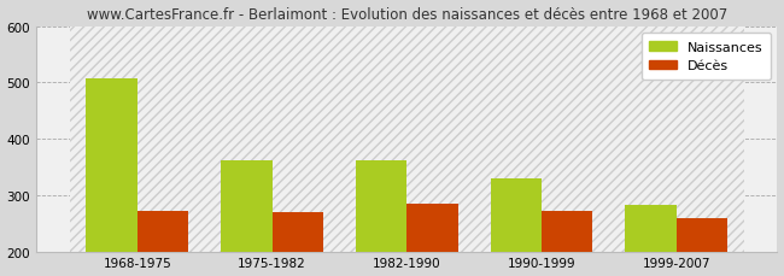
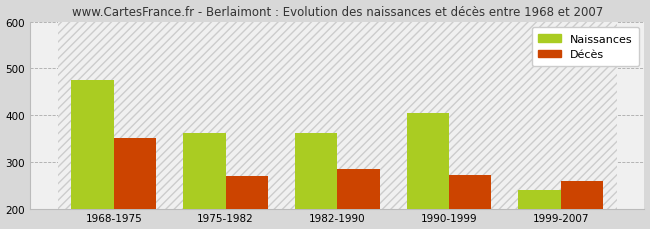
Naissances/1968-1975: 508 -> 475
Décès/1968-1975: 272 -> 350
Naissances/1990-1999: 330 -> 405
Naissances/1999-2007: 282 -> 240
